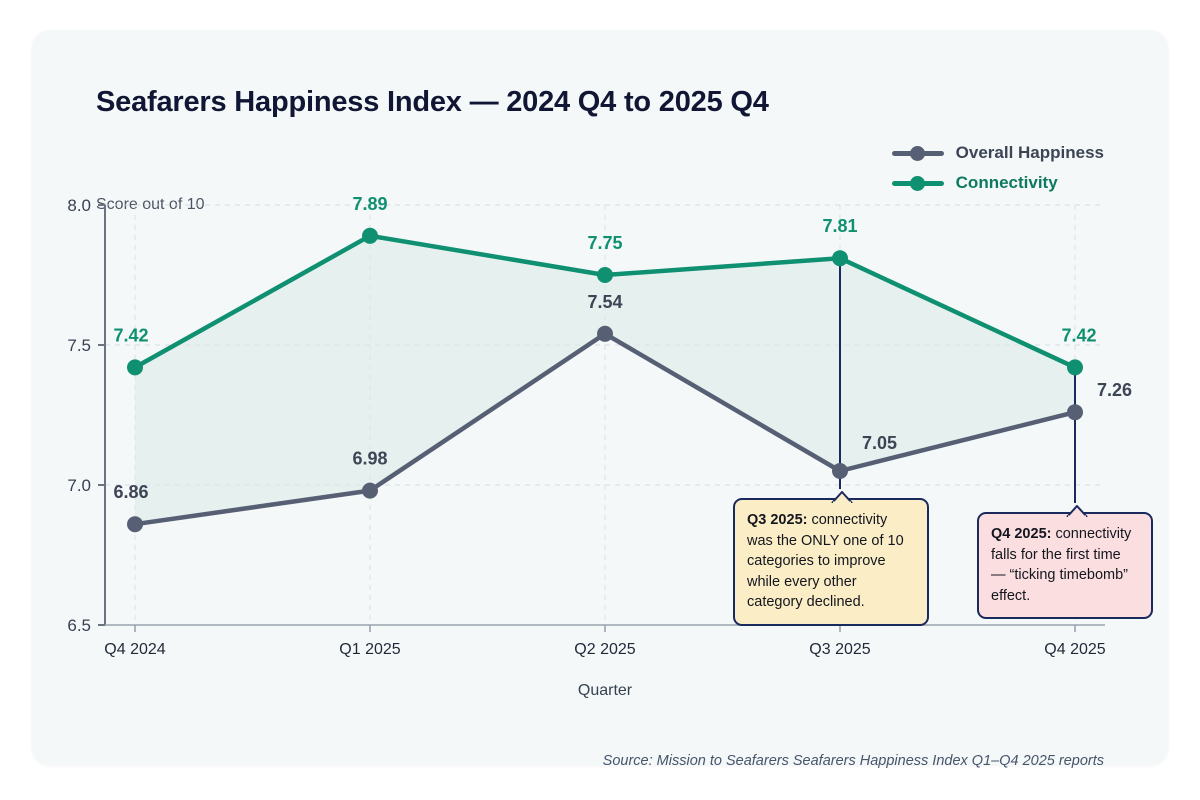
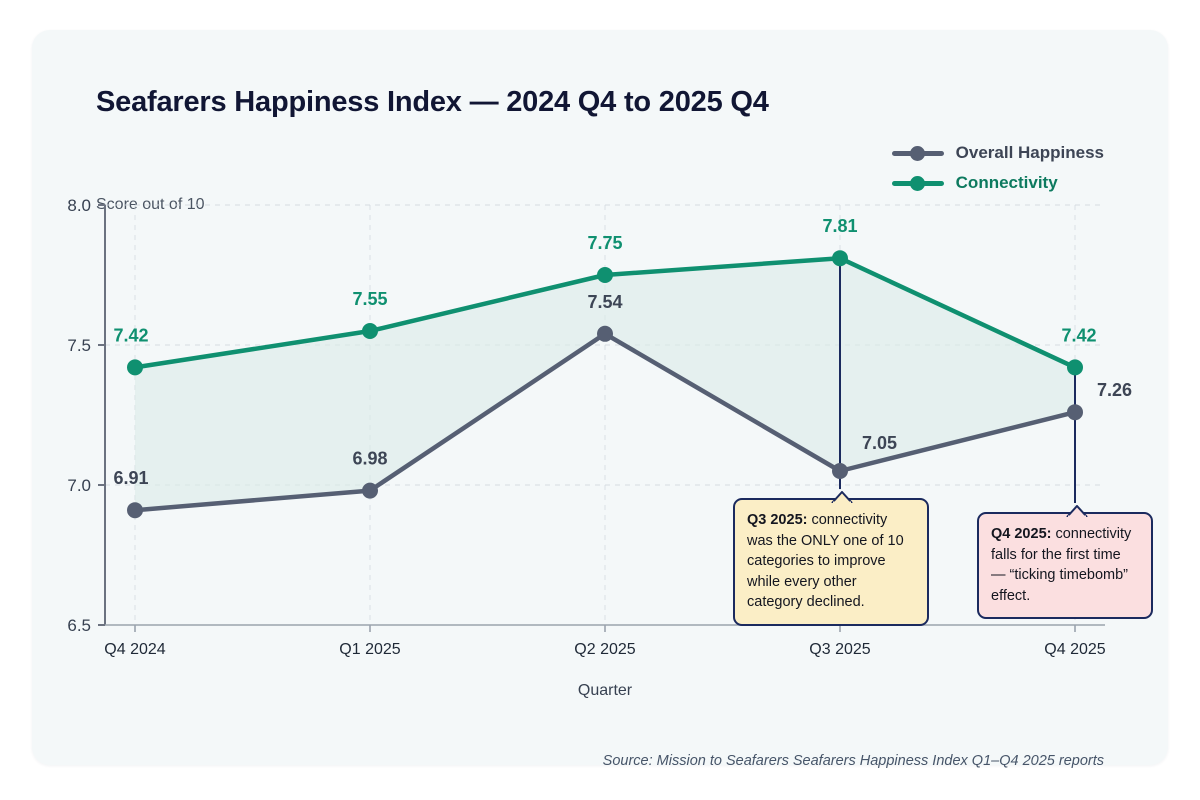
Overall Happiness/Q4 2024: 6.86 -> 6.91
Connectivity/Q1 2025: 7.89 -> 7.55
